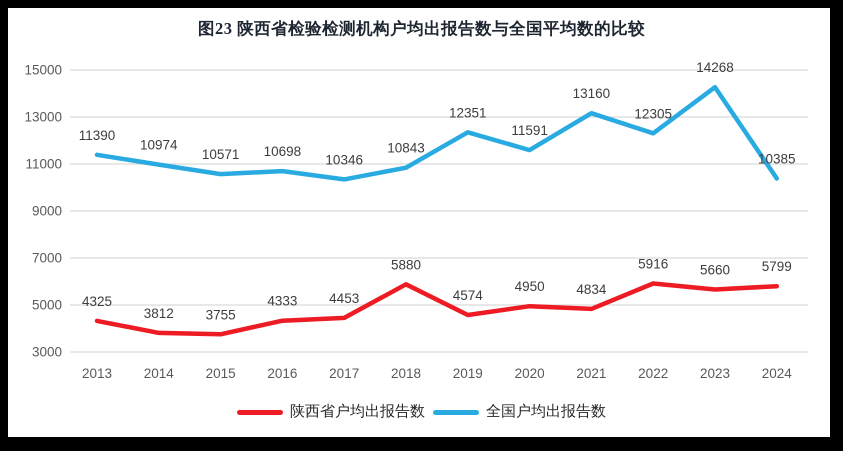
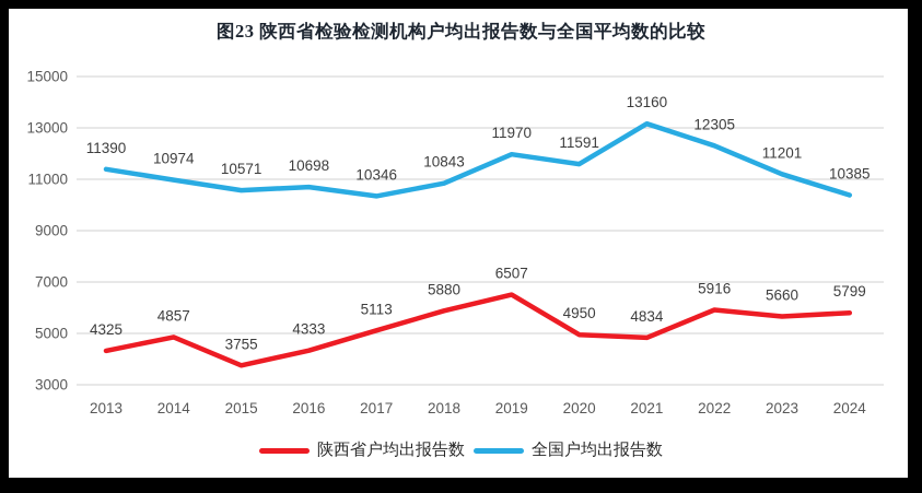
陕西省户均出报告数/2014: 3812 -> 4857
陕西省户均出报告数/2017: 4453 -> 5113
陕西省户均出报告数/2019: 4574 -> 6507
全国户均出报告数/2019: 12351 -> 11970
全国户均出报告数/2023: 14268 -> 11201
